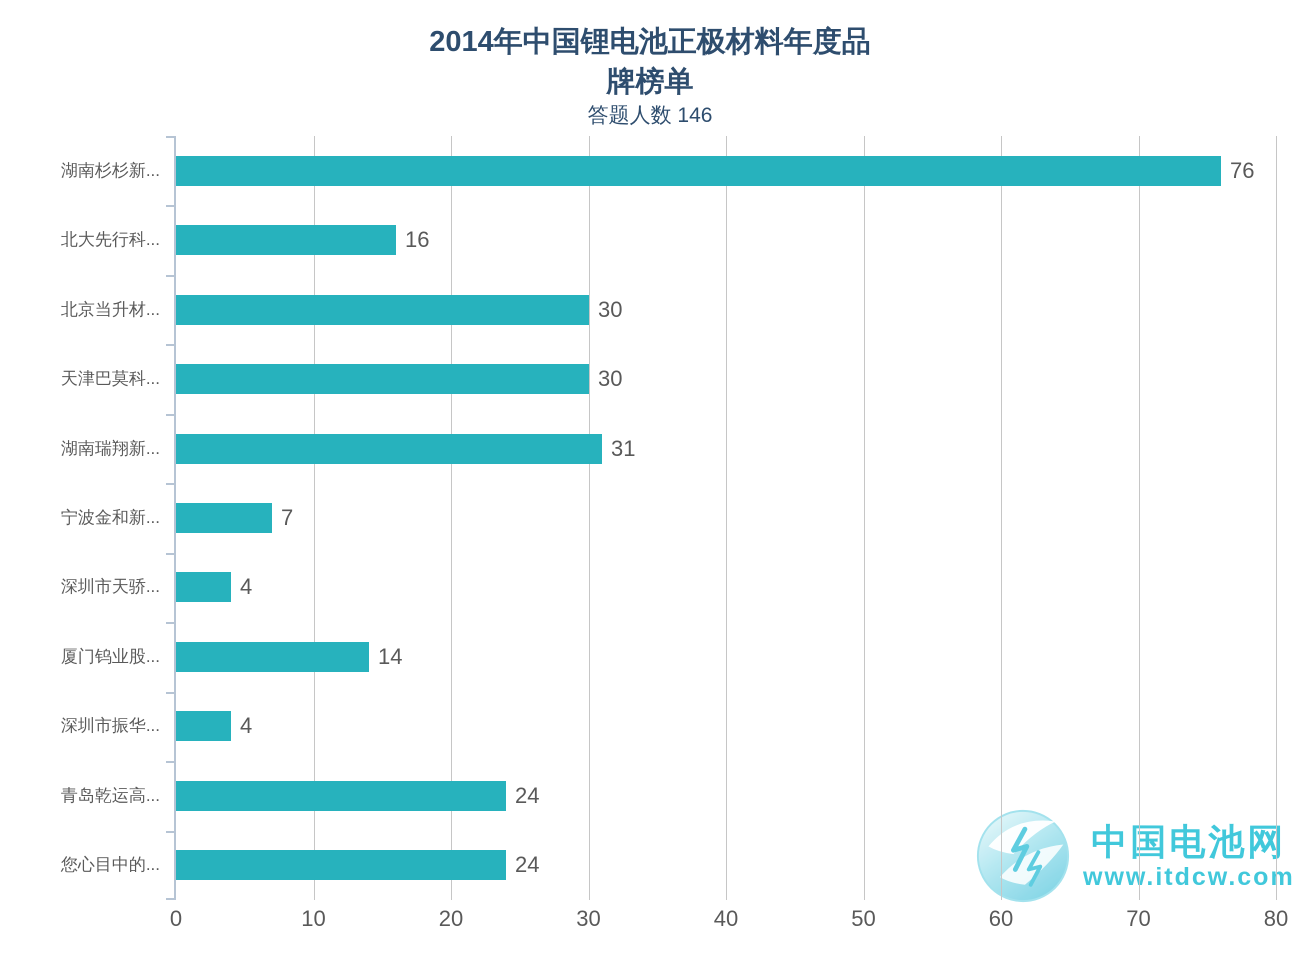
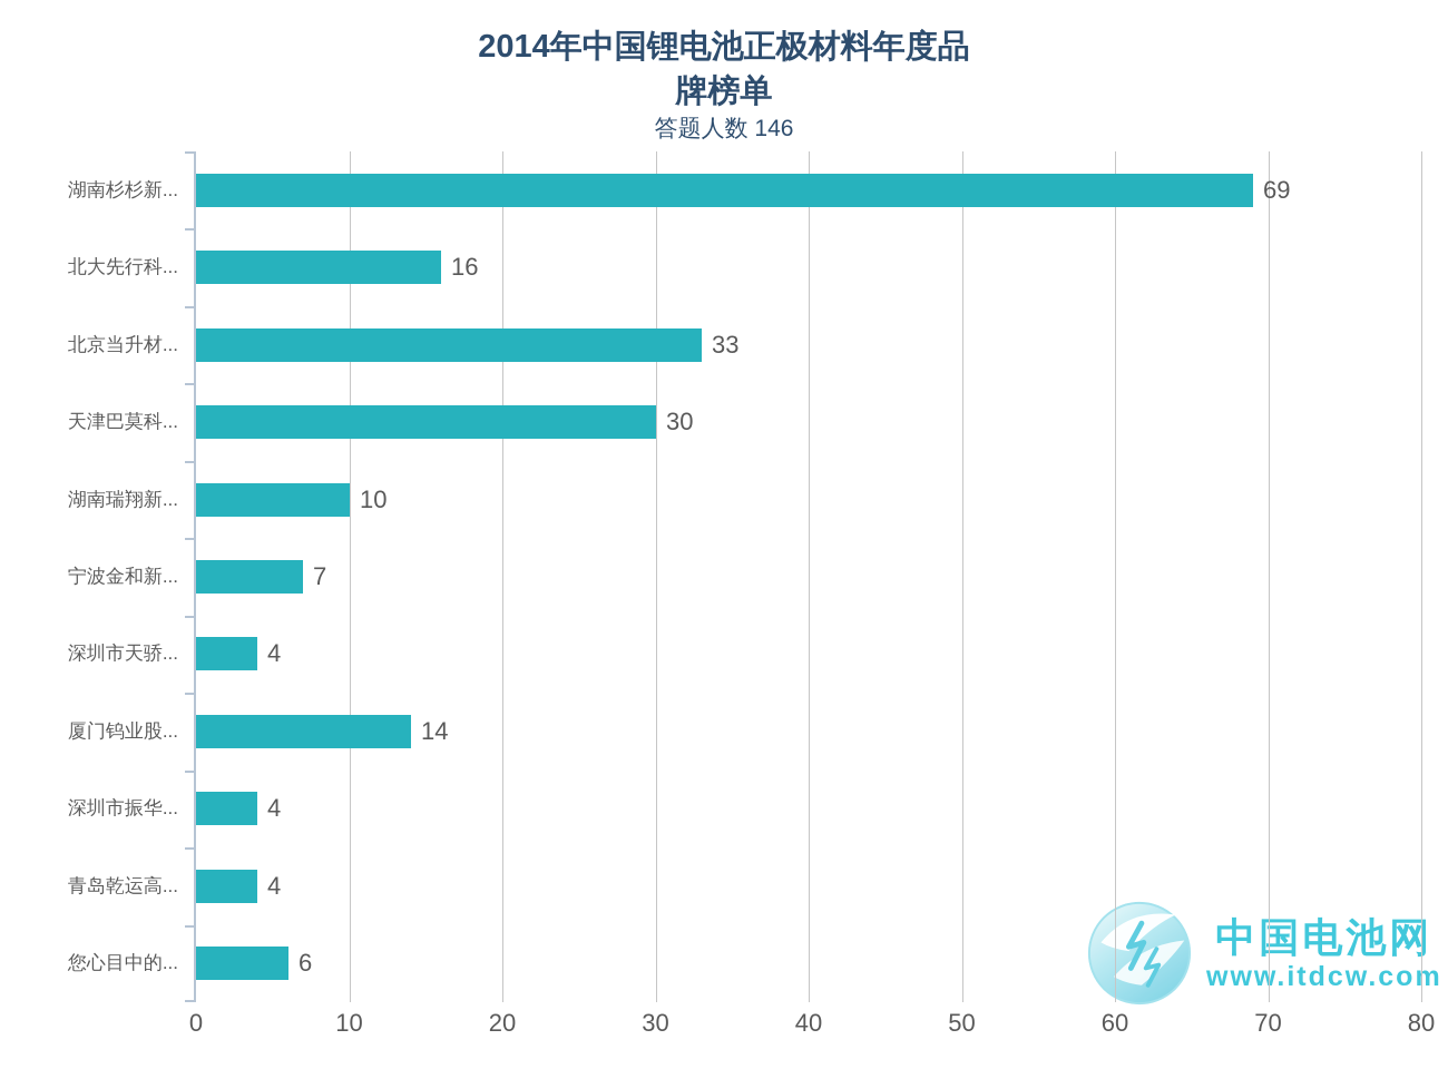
湖南杉杉新...: 76 -> 69
北京当升材...: 30 -> 33
湖南瑞翔新...: 31 -> 10
青岛乾运高...: 24 -> 4
您心目中的...: 24 -> 6
